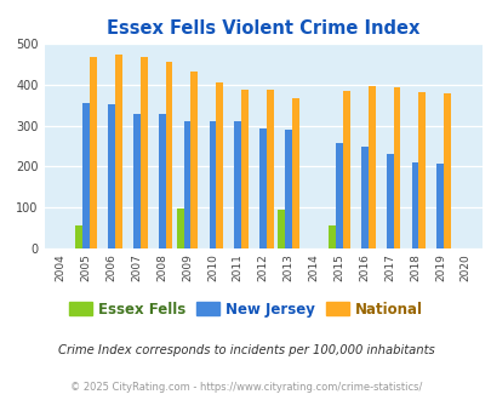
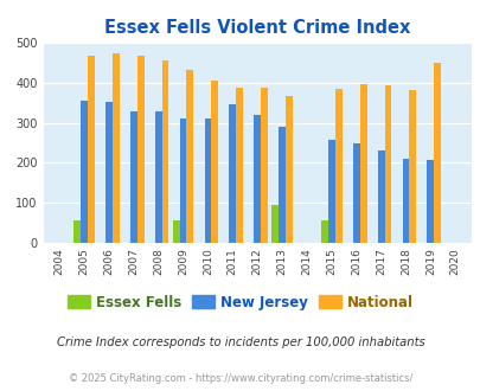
Essex Fells/2009: 97 -> 55
New Jersey/2011: 310 -> 345
New Jersey/2012: 293 -> 320
National/2019: 379 -> 450
